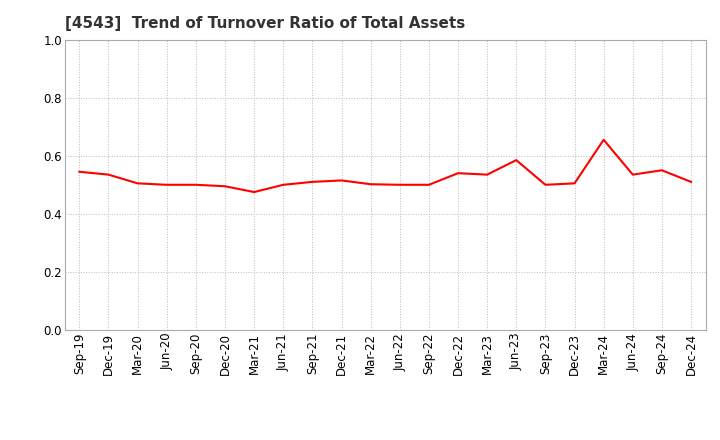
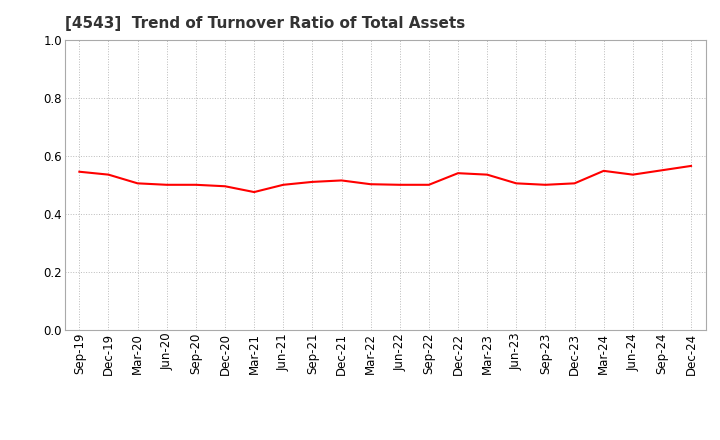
Jun-23: 0.585 -> 0.505
Mar-24: 0.655 -> 0.548
Dec-24: 0.510 -> 0.565
